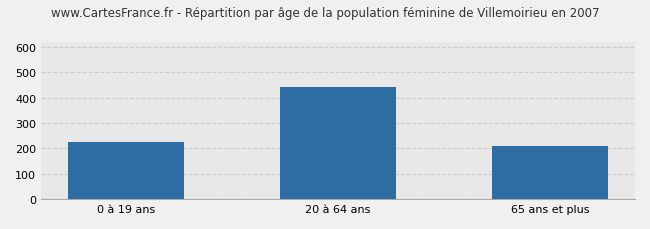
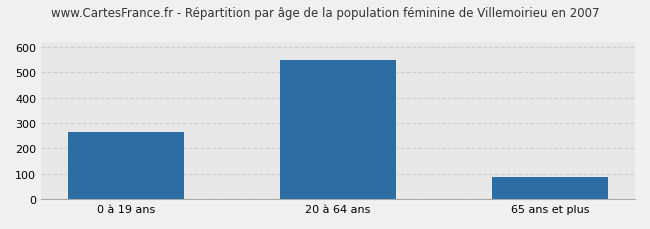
0 à 19 ans: 225 -> 263
20 à 64 ans: 440 -> 549
65 ans et plus: 210 -> 86
